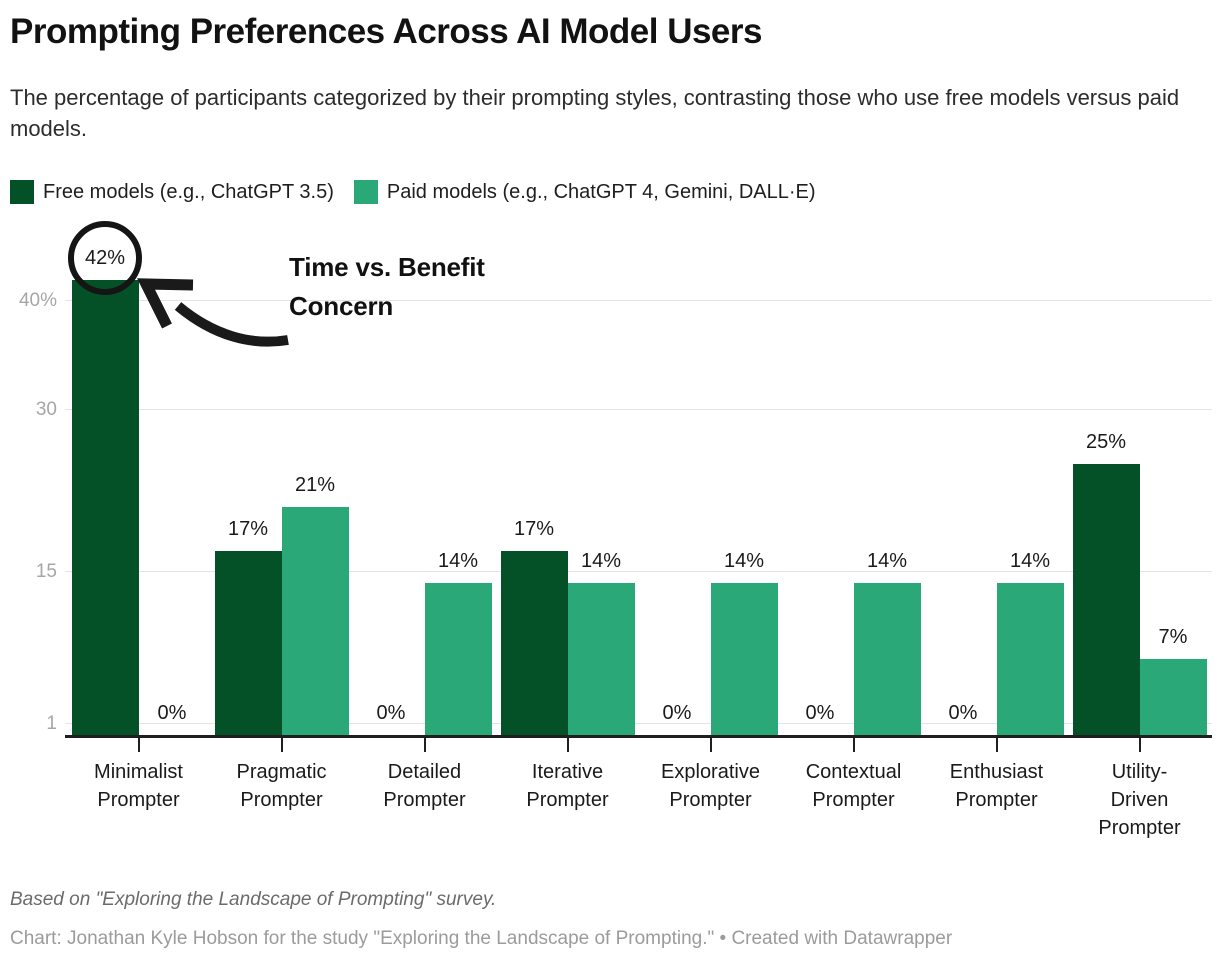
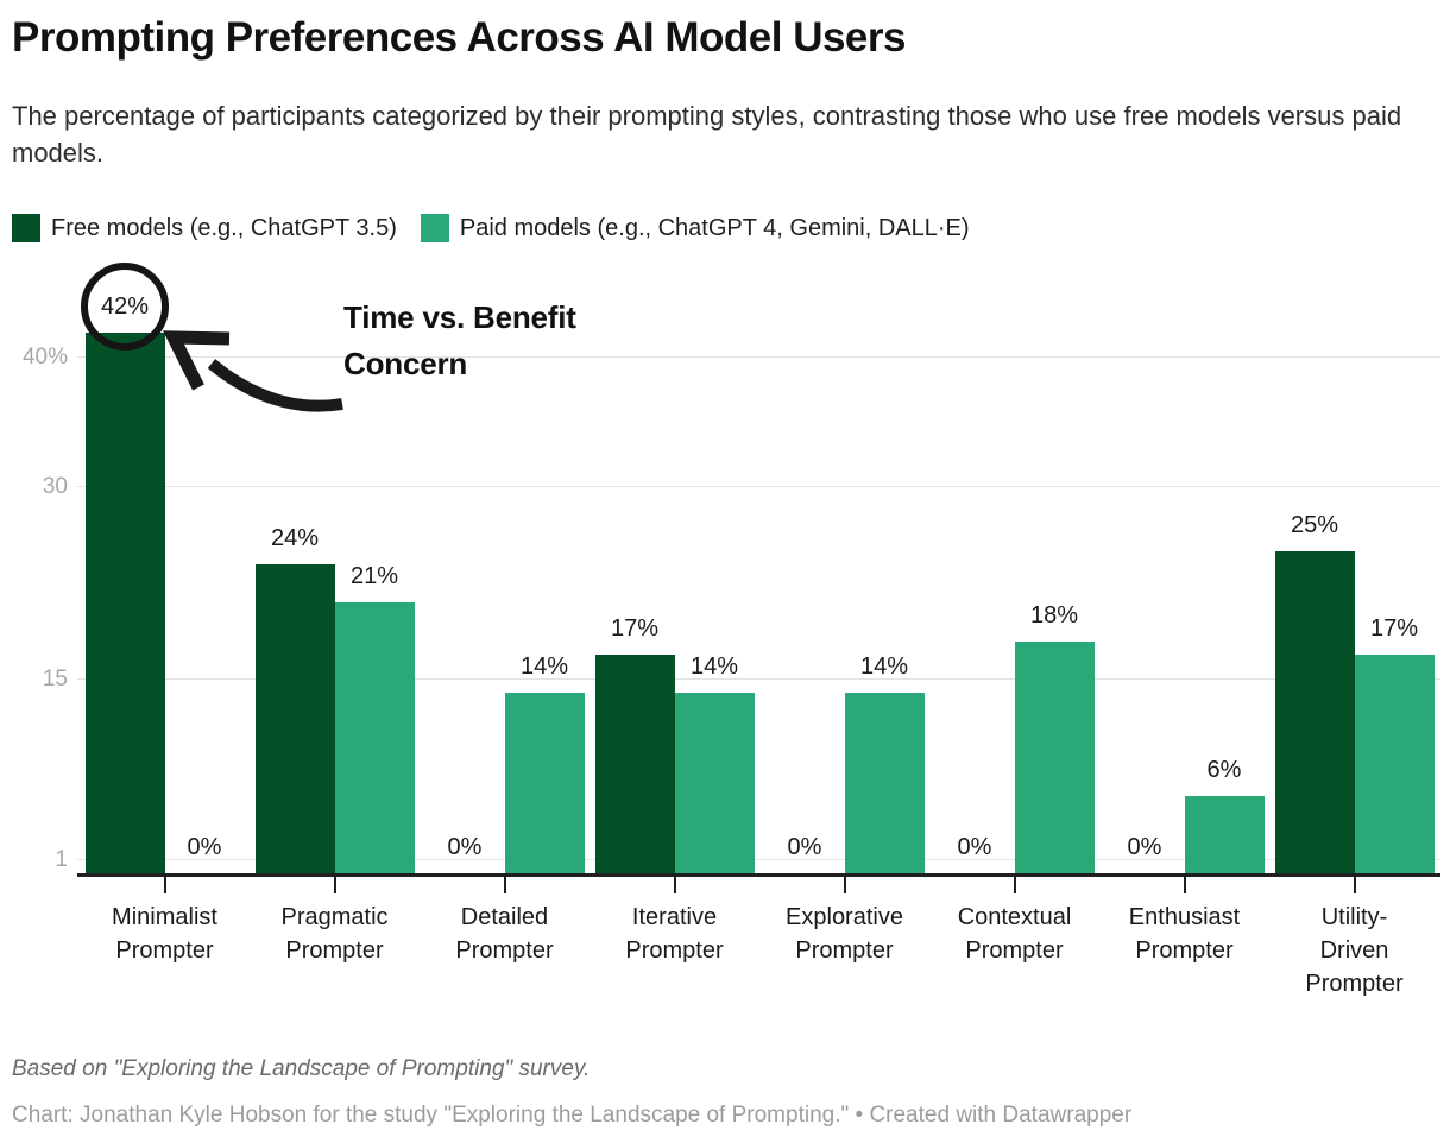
Free models (e.g., ChatGPT 3.5)/Pragmatic Prompter: 17% -> 24%
Paid models (e.g., ChatGPT 4, Gemini, DALL·E)/Contextual Prompter: 14% -> 18%
Paid models (e.g., ChatGPT 4, Gemini, DALL·E)/Enthusiast Prompter: 14% -> 6%
Paid models (e.g., ChatGPT 4, Gemini, DALL·E)/Utility-Driven Prompter: 7% -> 17%
